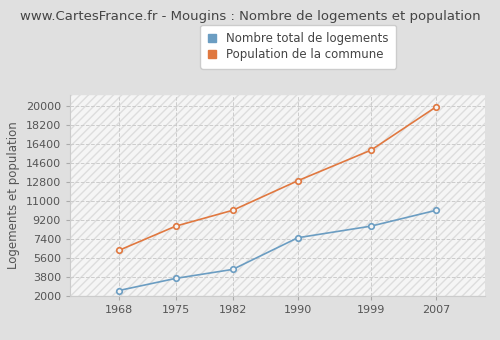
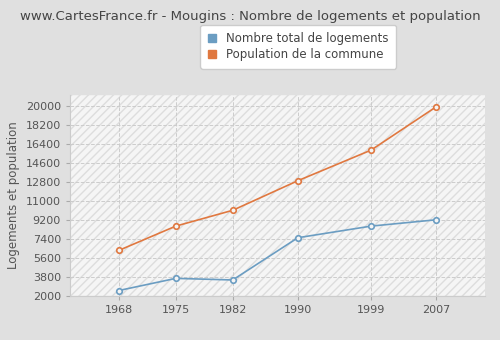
Nombre total de logements/1982: 4500 -> 3500
Nombre total de logements/2007: 10100 -> 9200
